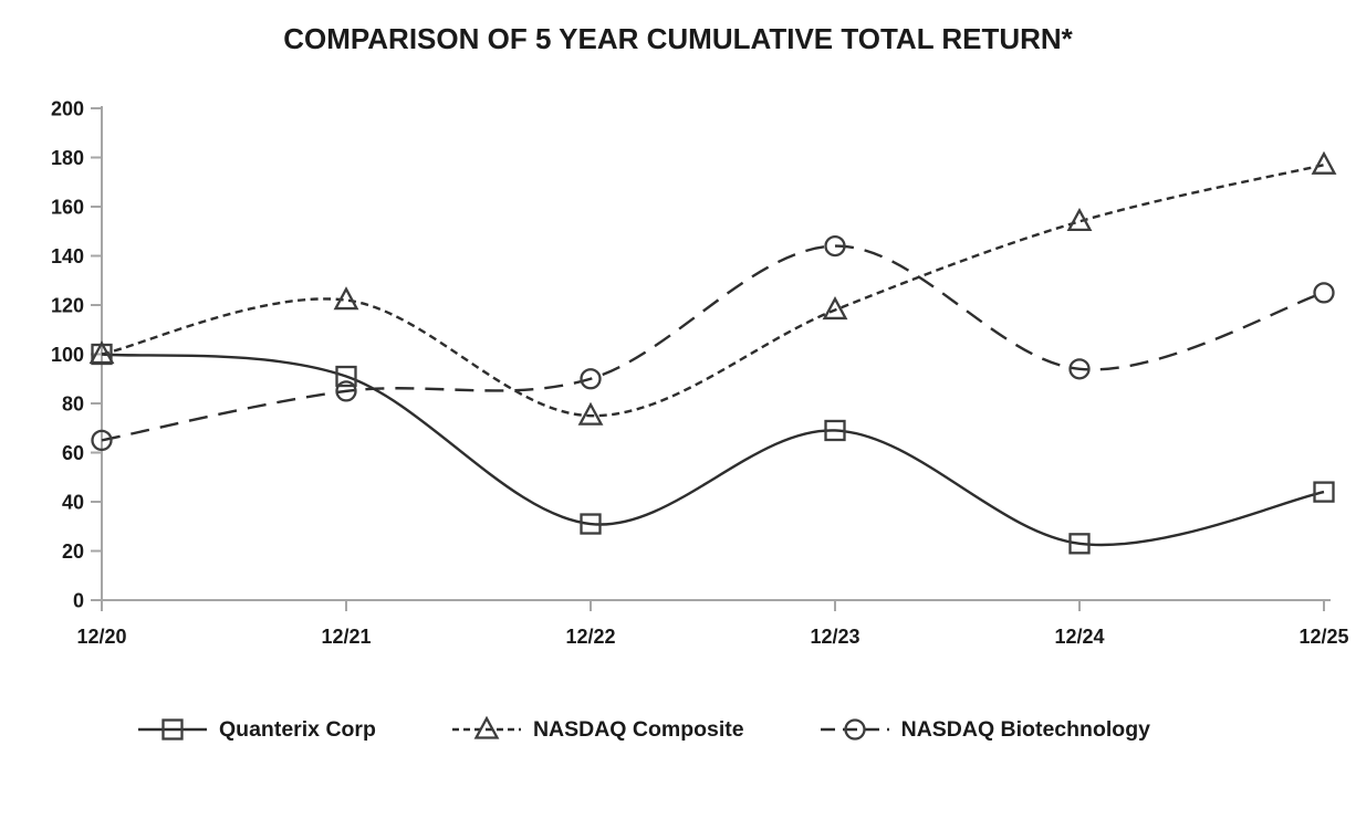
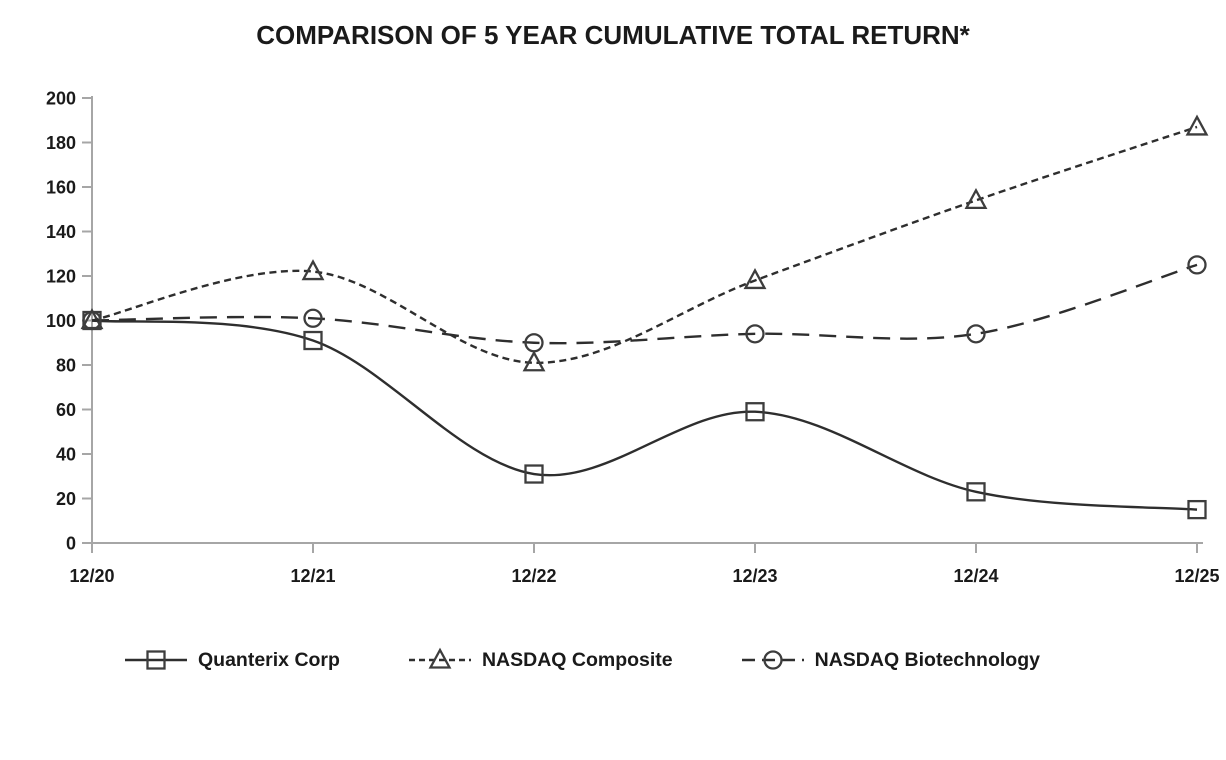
NASDAQ Biotechnology/12/20: 65 -> 100
NASDAQ Biotechnology/12/21: 85 -> 101
NASDAQ Composite/12/22: 75 -> 81
Quanterix Corp/12/23: 69 -> 59
NASDAQ Biotechnology/12/23: 144 -> 94
Quanterix Corp/12/25: 44 -> 15
NASDAQ Composite/12/25: 177 -> 187
